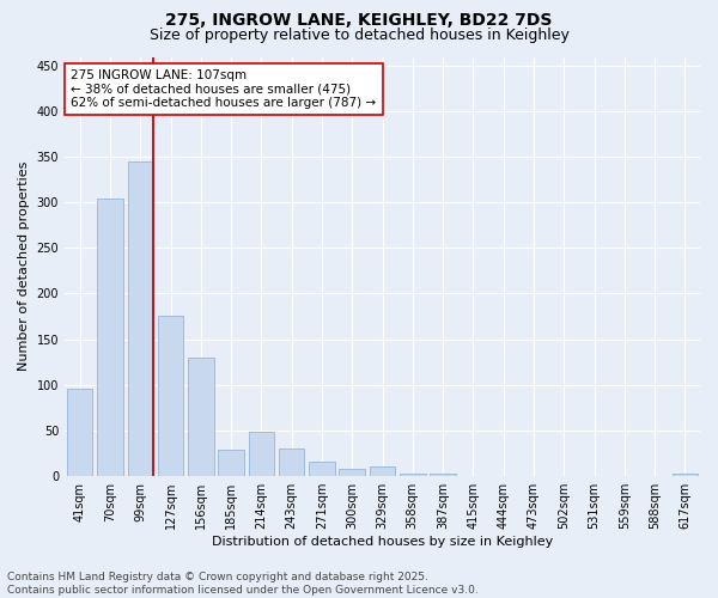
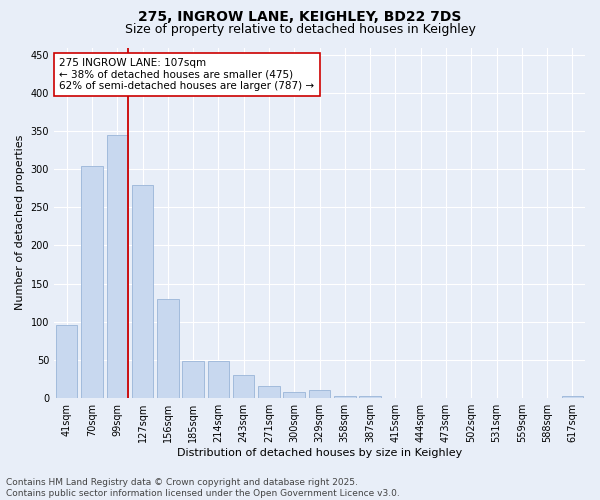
127sqm: 176 -> 280
185sqm: 28 -> 48
